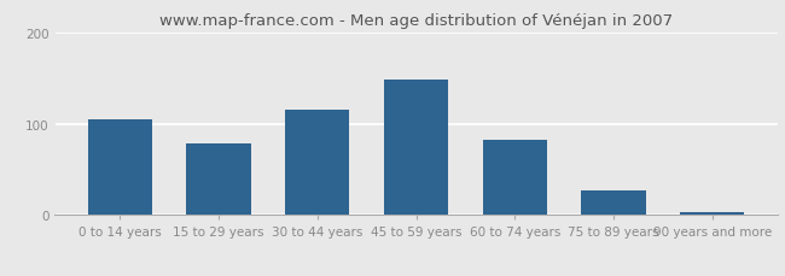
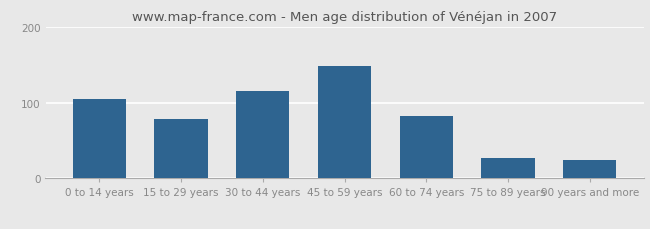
90 years and more: 3 -> 24
